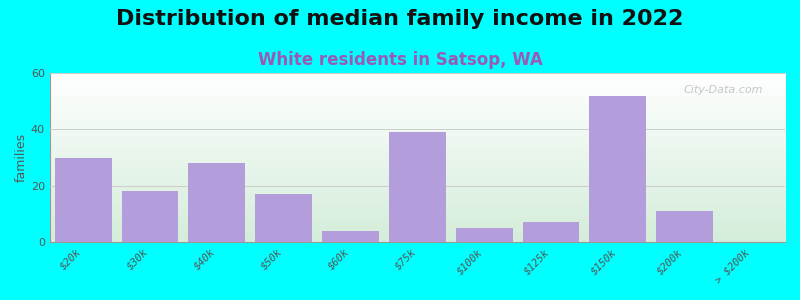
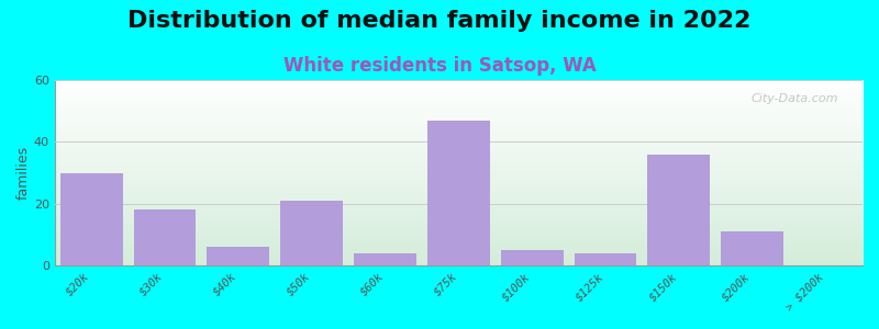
$40k: 28 -> 6
$50k: 17 -> 21
$75k: 39 -> 47
$125k: 7 -> 4
$150k: 52 -> 36
